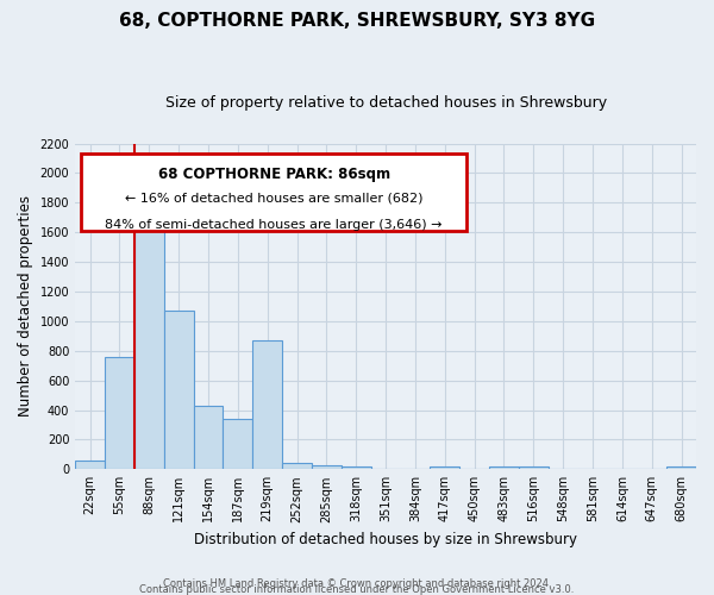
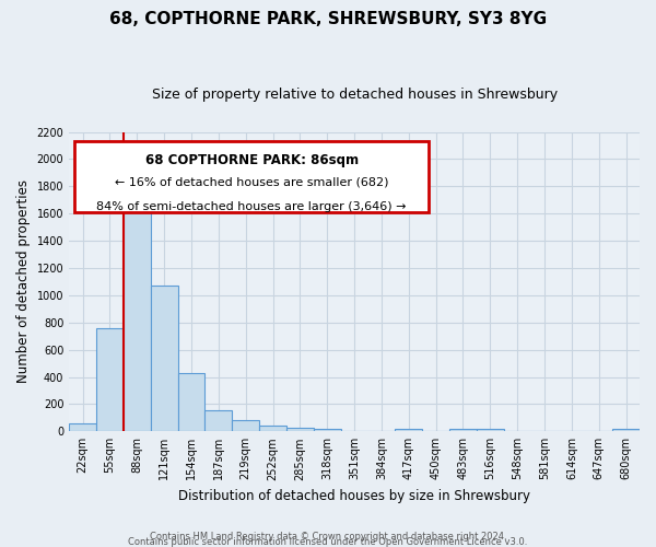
187sqm: 340 -> 160
219sqm: 870 -> 80
